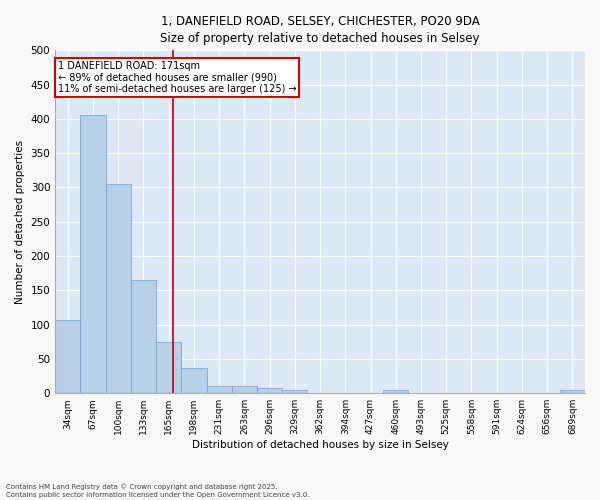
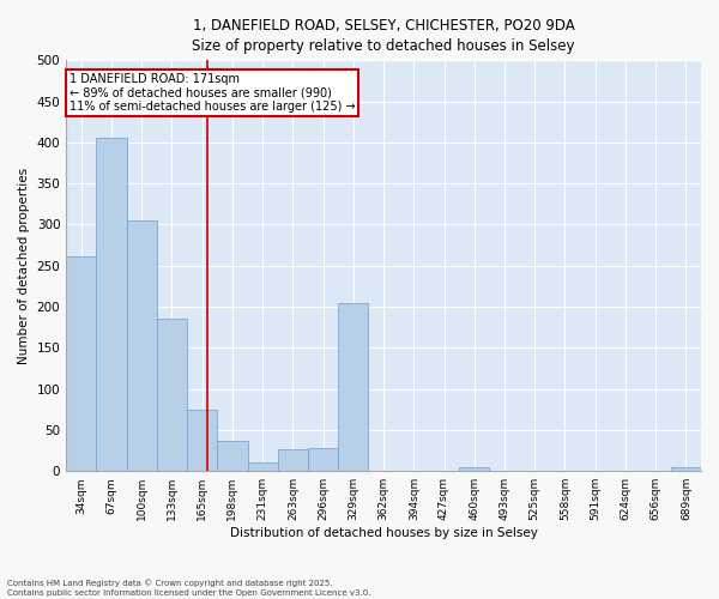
34sqm: 107 -> 262
133sqm: 165 -> 186
263sqm: 10 -> 26
296sqm: 7 -> 28
329sqm: 4 -> 204
